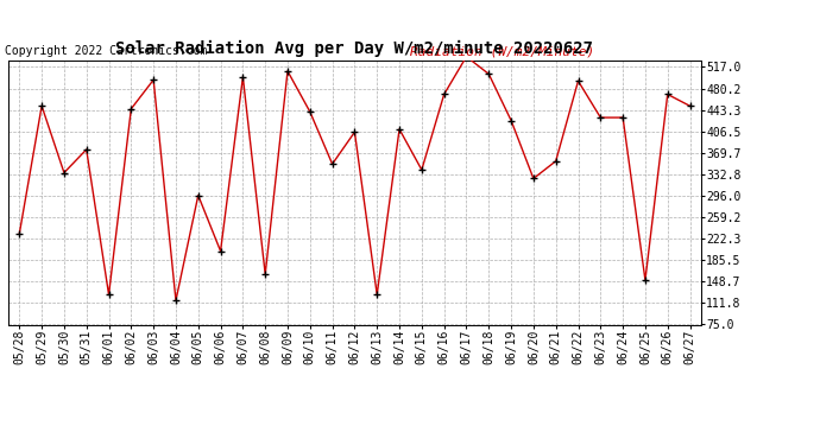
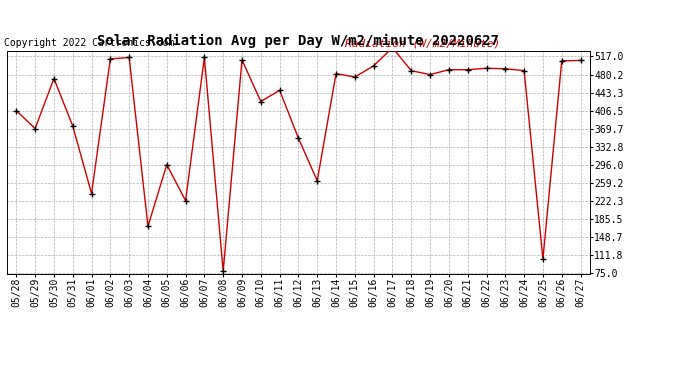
05/28: 230 -> 406
05/29: 450 -> 370
05/30: 335 -> 472
06/01: 125 -> 237
06/02: 445 -> 512
06/03: 495 -> 515
06/04: 115 -> 170
06/06: 200 -> 222
06/07: 500 -> 515
06/08: 160 -> 78
06/10: 440 -> 425
06/11: 350 -> 448
06/12: 405 -> 350
06/13: 125 -> 263
06/14: 410 -> 482
06/15: 340 -> 475
06/16: 470 -> 498
06/18: 505 -> 488
06/19: 425 -> 480
06/20: 325 -> 490
06/21: 355 -> 490
06/23: 430 -> 492
06/24: 430 -> 488
06/25: 150 -> 103
06/26: 470 -> 508
06/27: 450 -> 509
